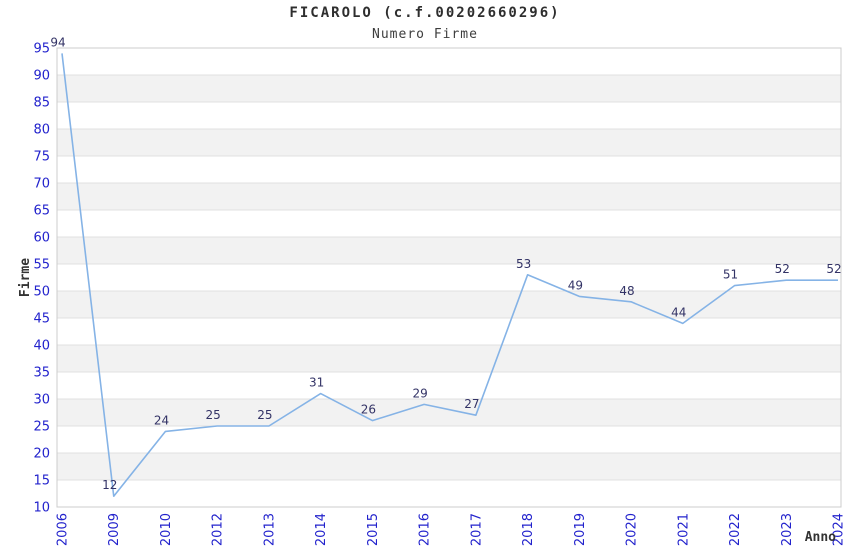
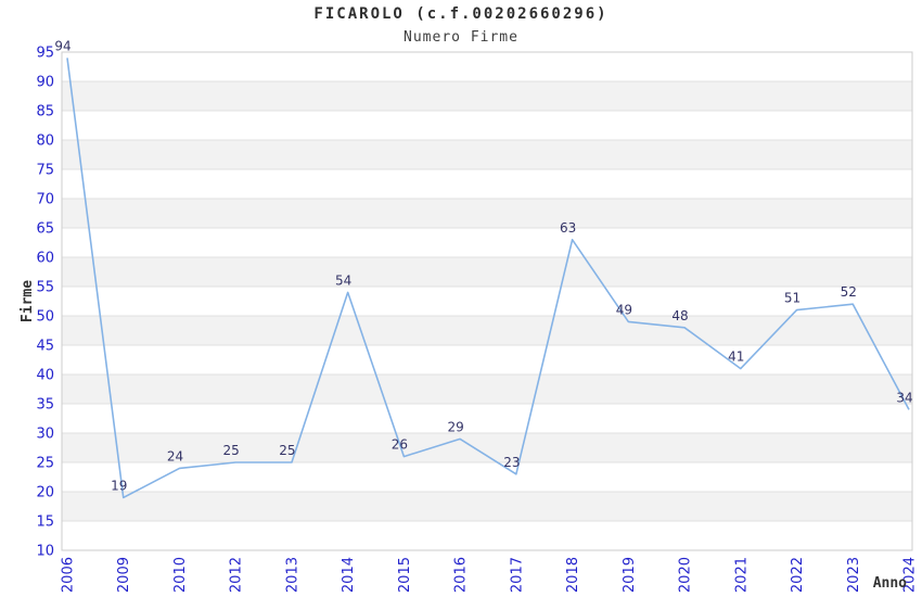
2009: 12 -> 19
2014: 31 -> 54
2017: 27 -> 23
2018: 53 -> 63
2021: 44 -> 41
2024: 52 -> 34
